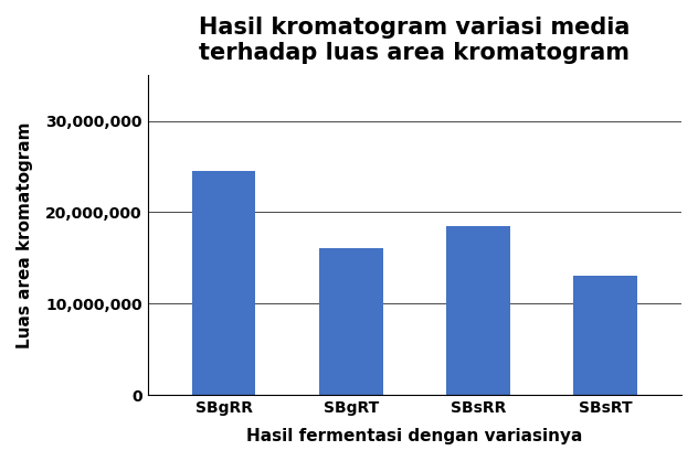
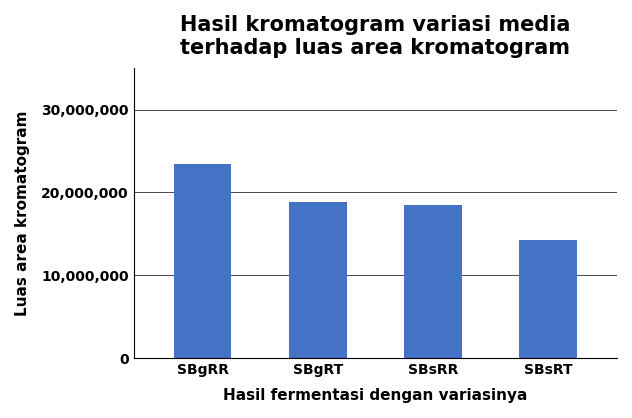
SBgRR: 24,500,000 -> 23,400,000
SBgRT: 16,000,000 -> 18,800,000
SBsRT: 13,000,000 -> 14,200,000
